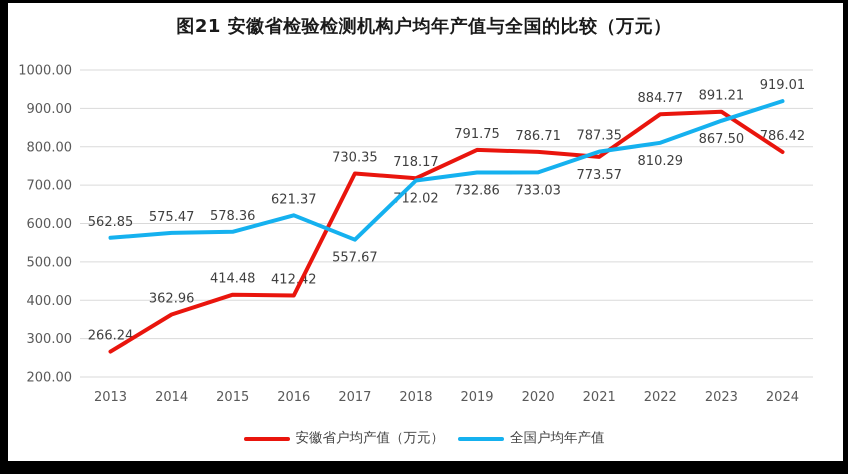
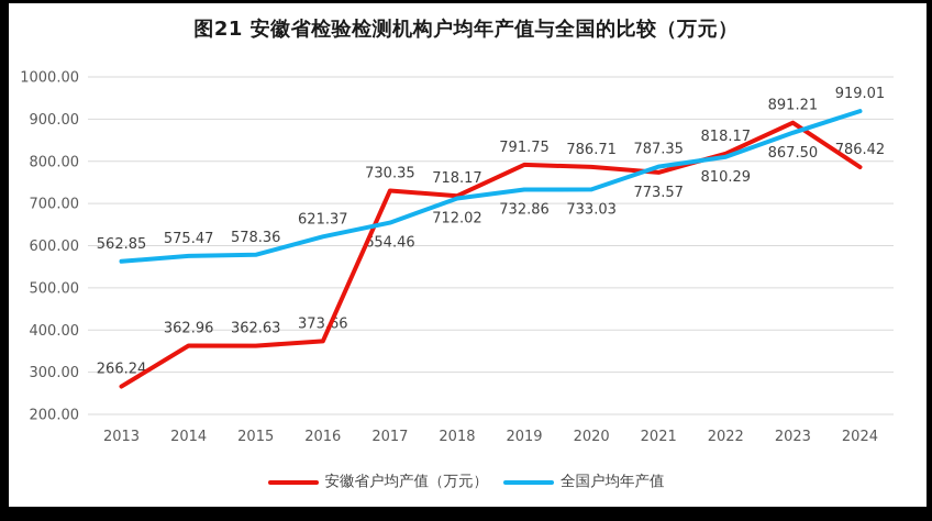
安徽省户均产值（万元）/2015: 414.48 -> 362.63
安徽省户均产值（万元）/2016: 412.42 -> 373.66
全国户均年产值/2017: 557.67 -> 654.46
安徽省户均产值（万元）/2022: 884.77 -> 818.17
